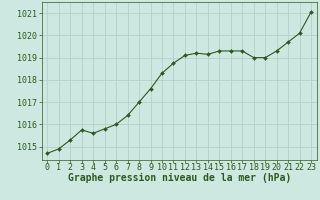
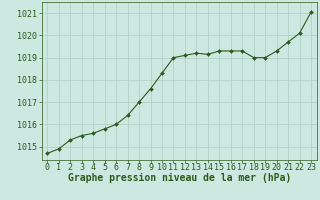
3: 1015.75 -> 1015.50
11: 1018.75 -> 1019.00
